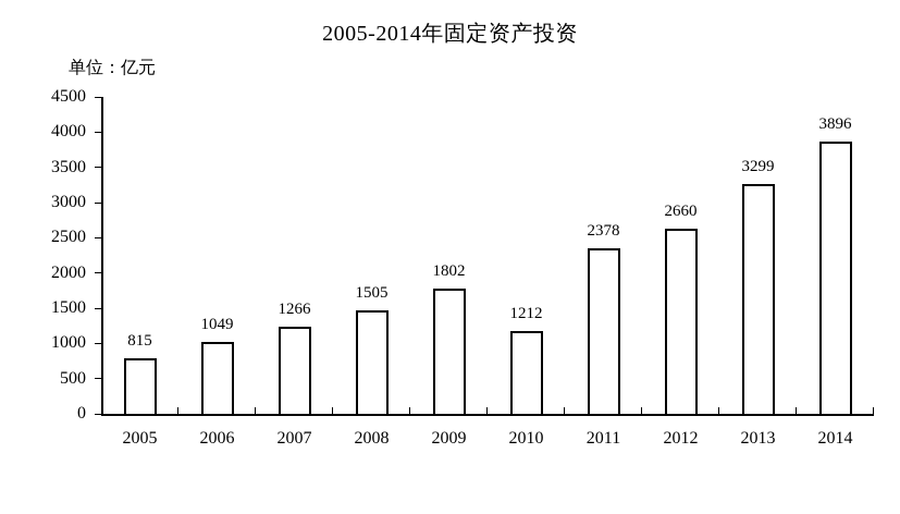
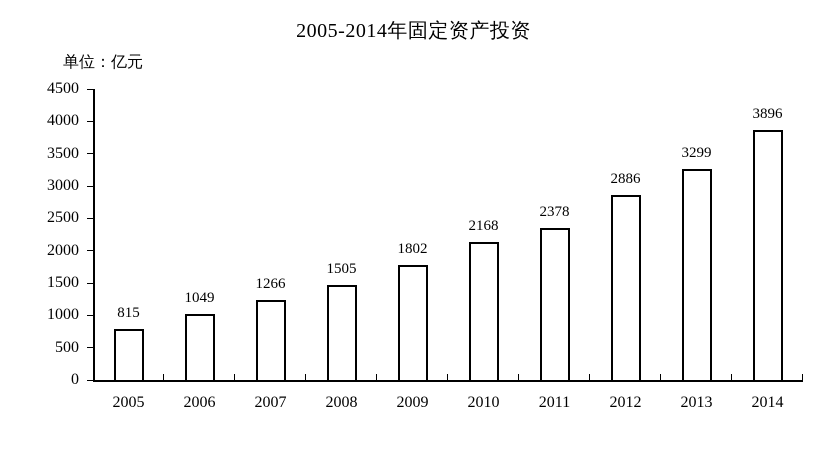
2010: 1212 -> 2168
2012: 2660 -> 2886
